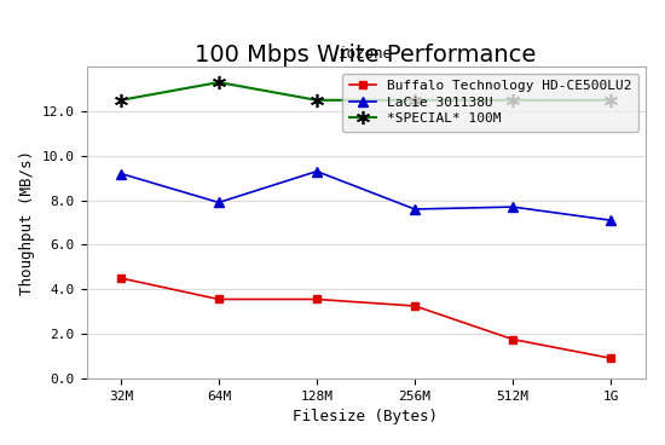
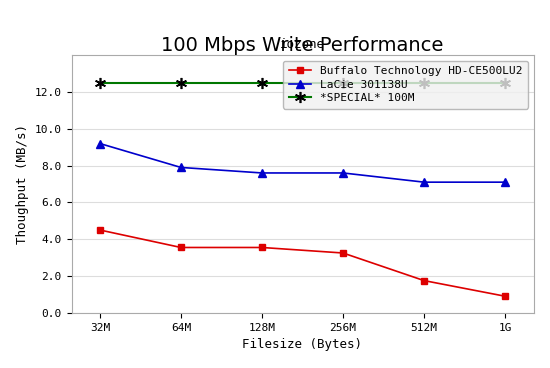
*SPECIAL* 100M/64M: 13.3 -> 12.5
LaCie 301138U/128M: 9.3 -> 7.6
LaCie 301138U/512M: 7.7 -> 7.1
